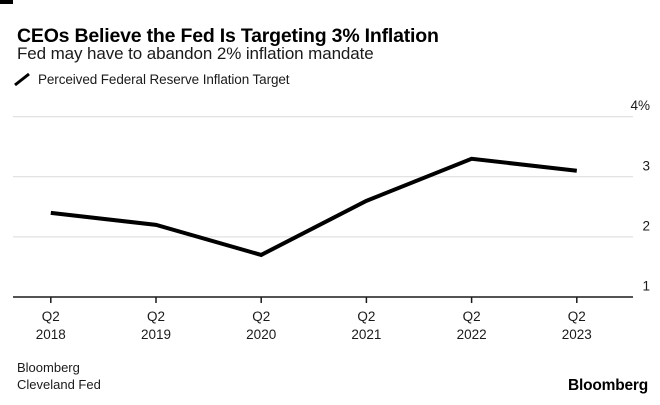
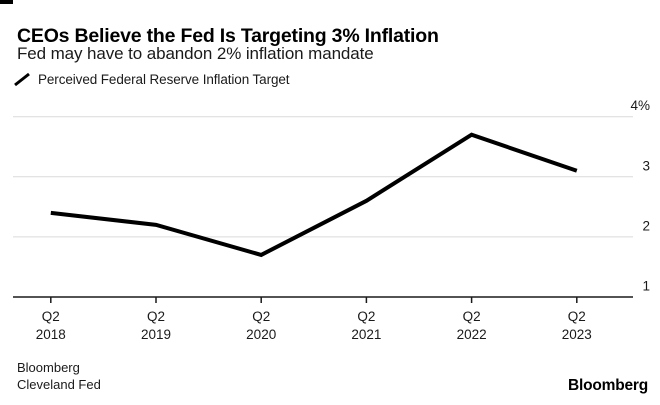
Q2 2022: 3.3% -> 3.7%
